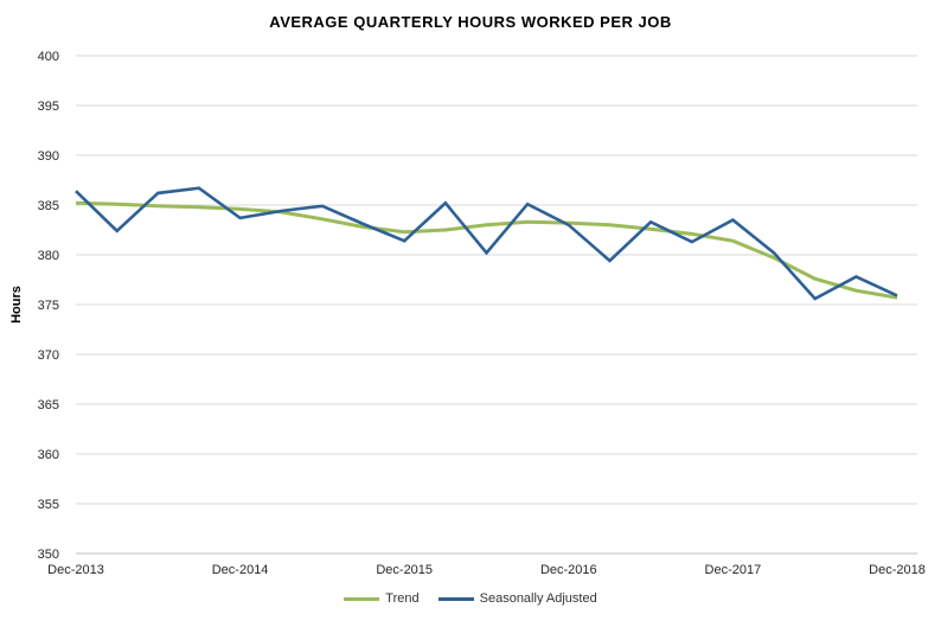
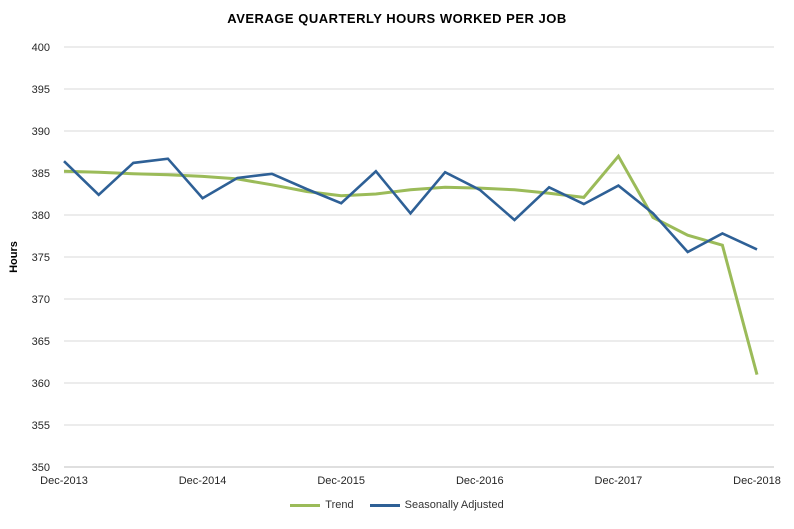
Seasonally Adjusted/Dec-2014: 384 -> 382
Trend/Dec-2017: 381 -> 387
Trend/Dec-2018: 376 -> 361
